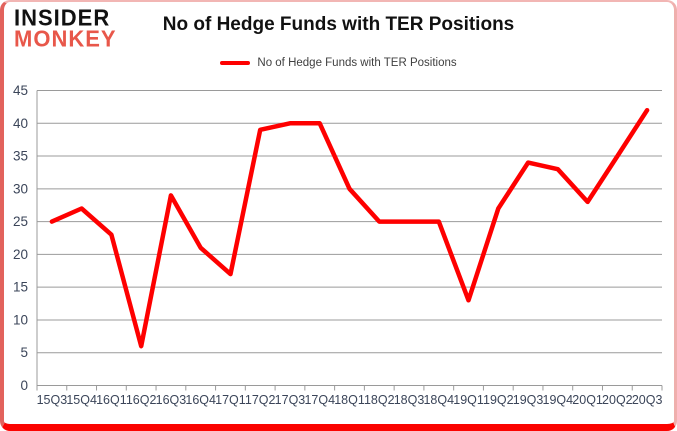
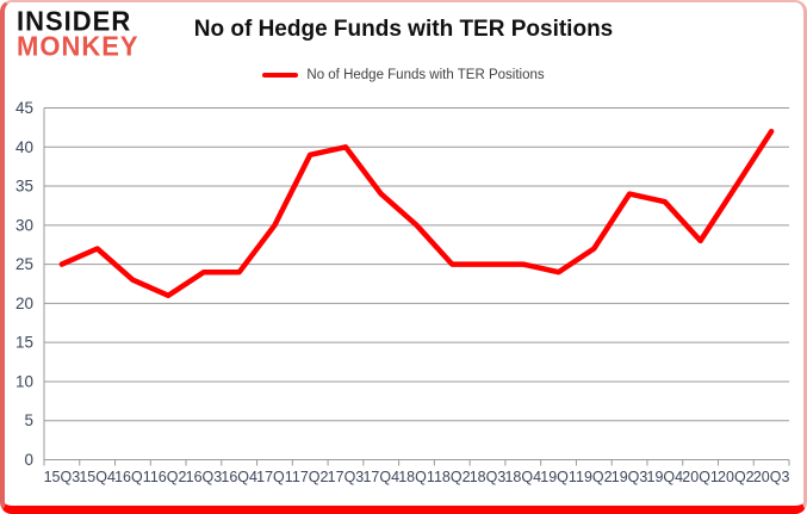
16Q2: 6 -> 21
16Q3: 29 -> 24
16Q4: 21 -> 24
17Q1: 17 -> 30
17Q4: 40 -> 34
19Q1: 13 -> 24
